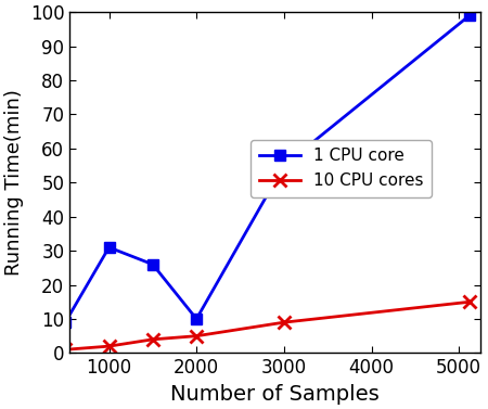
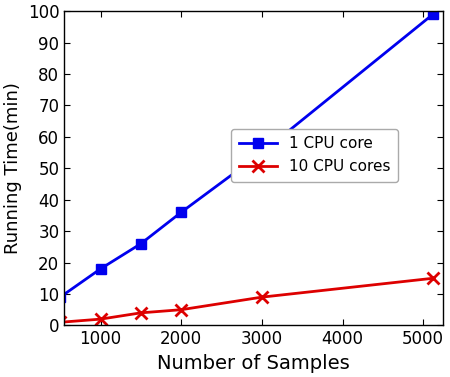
1 CPU core/1000: 31 -> 18
1 CPU core/2000: 10 -> 36
